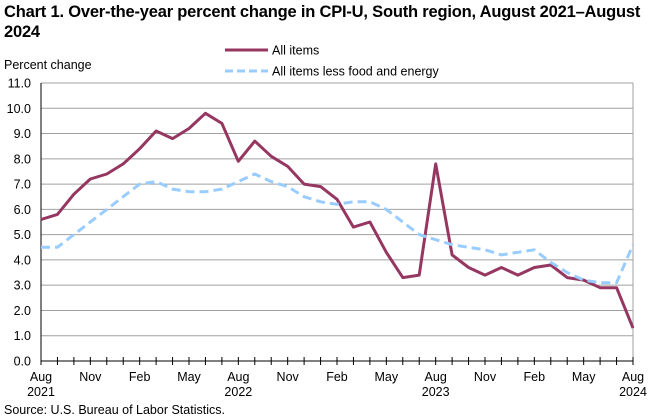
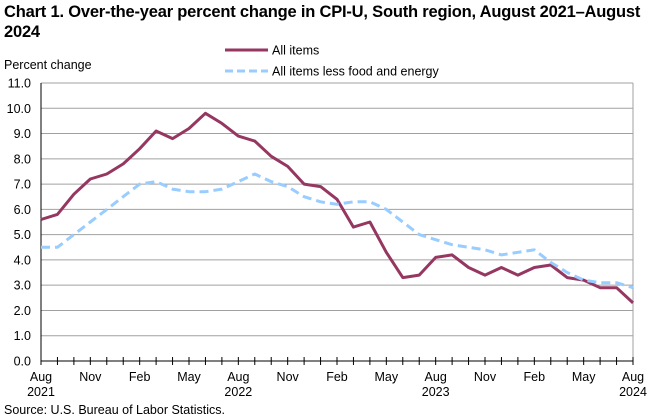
All items/Aug 2022: 7.9 -> 8.9
All items/Aug 2023: 7.8 -> 4.1
All items/Aug 2024: 1.3 -> 2.3
All items less food and energy/Aug 2024: 4.6 -> 2.9
